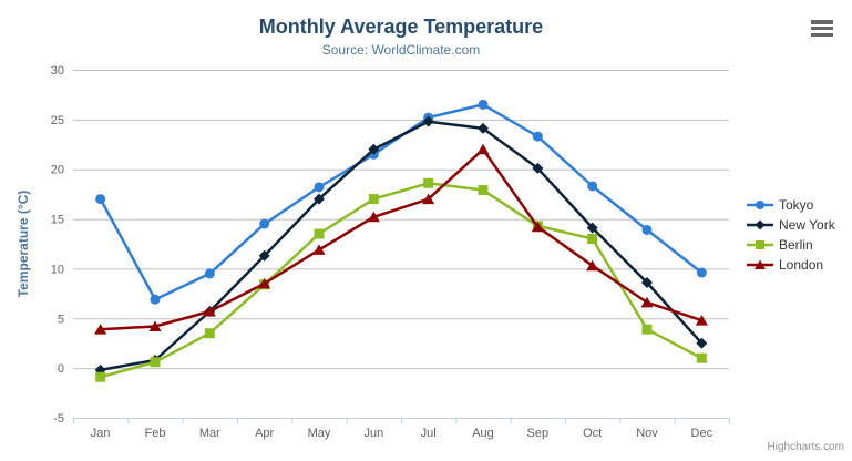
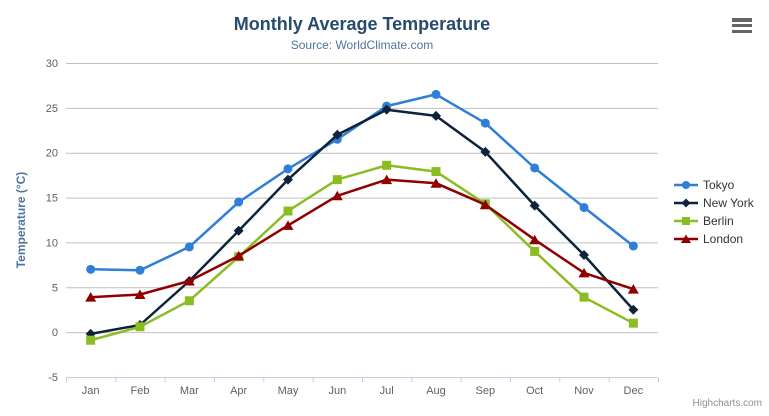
Tokyo/Jan: 17 -> 7
London/Aug: 22 -> 17
Berlin/Oct: 13 -> 9
